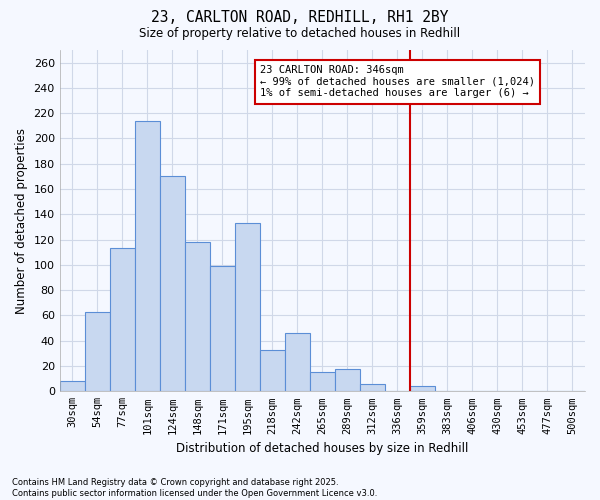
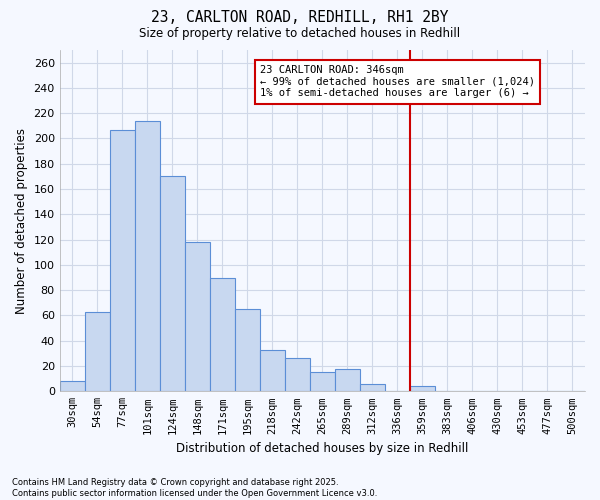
77sqm: 113 -> 207
171sqm: 99 -> 90
195sqm: 133 -> 65
242sqm: 46 -> 26
